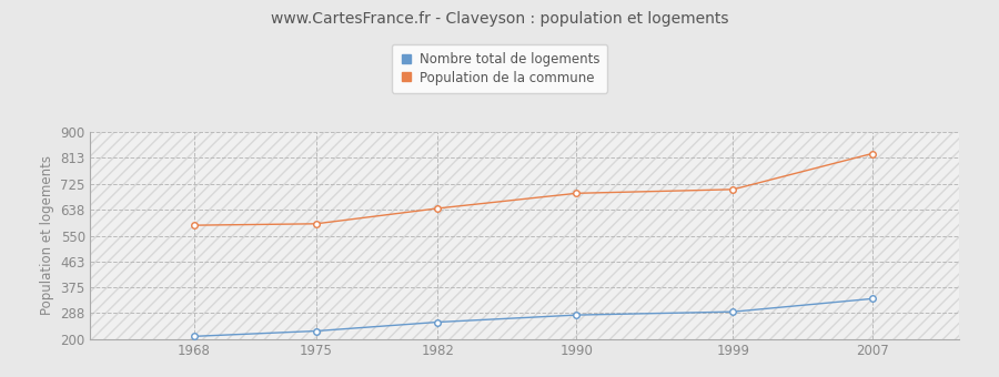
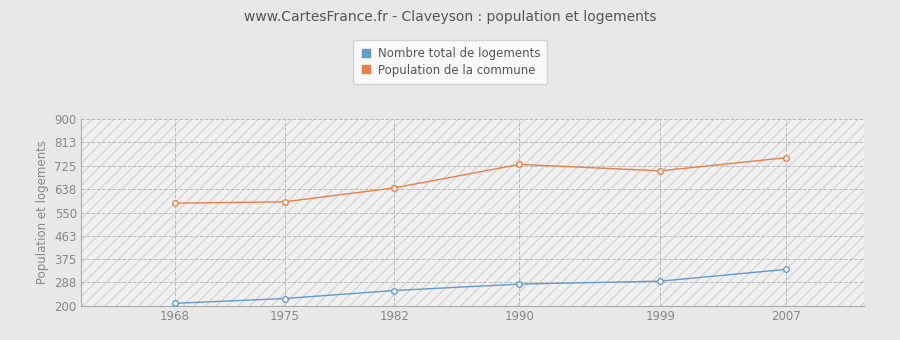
Population de la commune/1990: 693 -> 730
Population de la commune/2007: 827 -> 755
